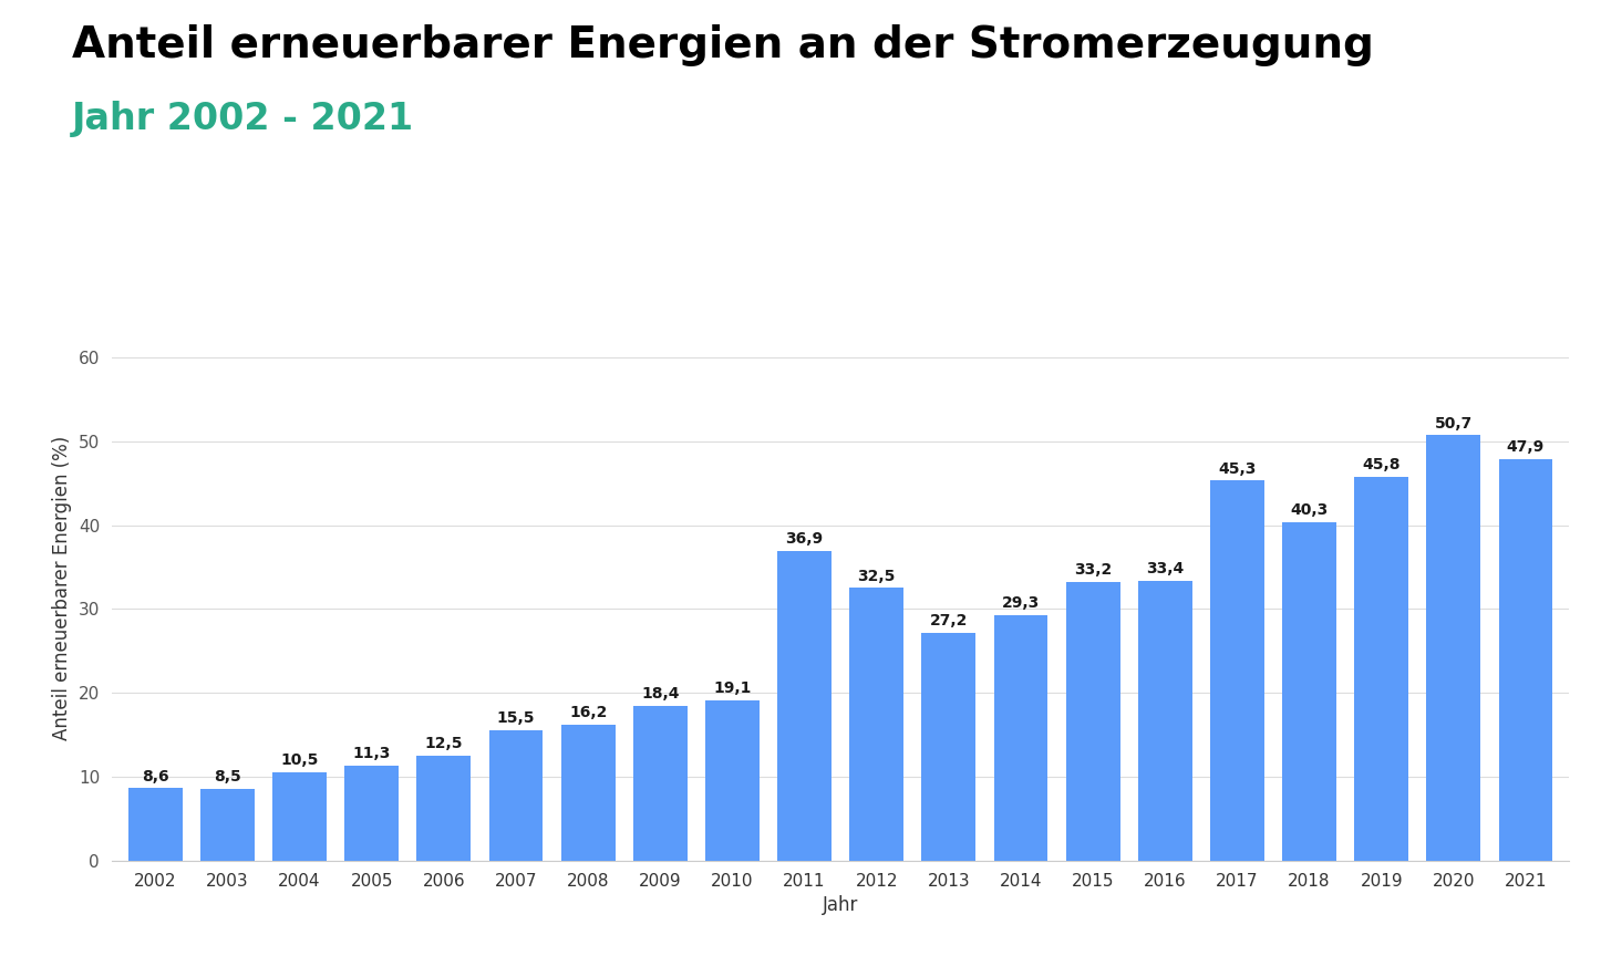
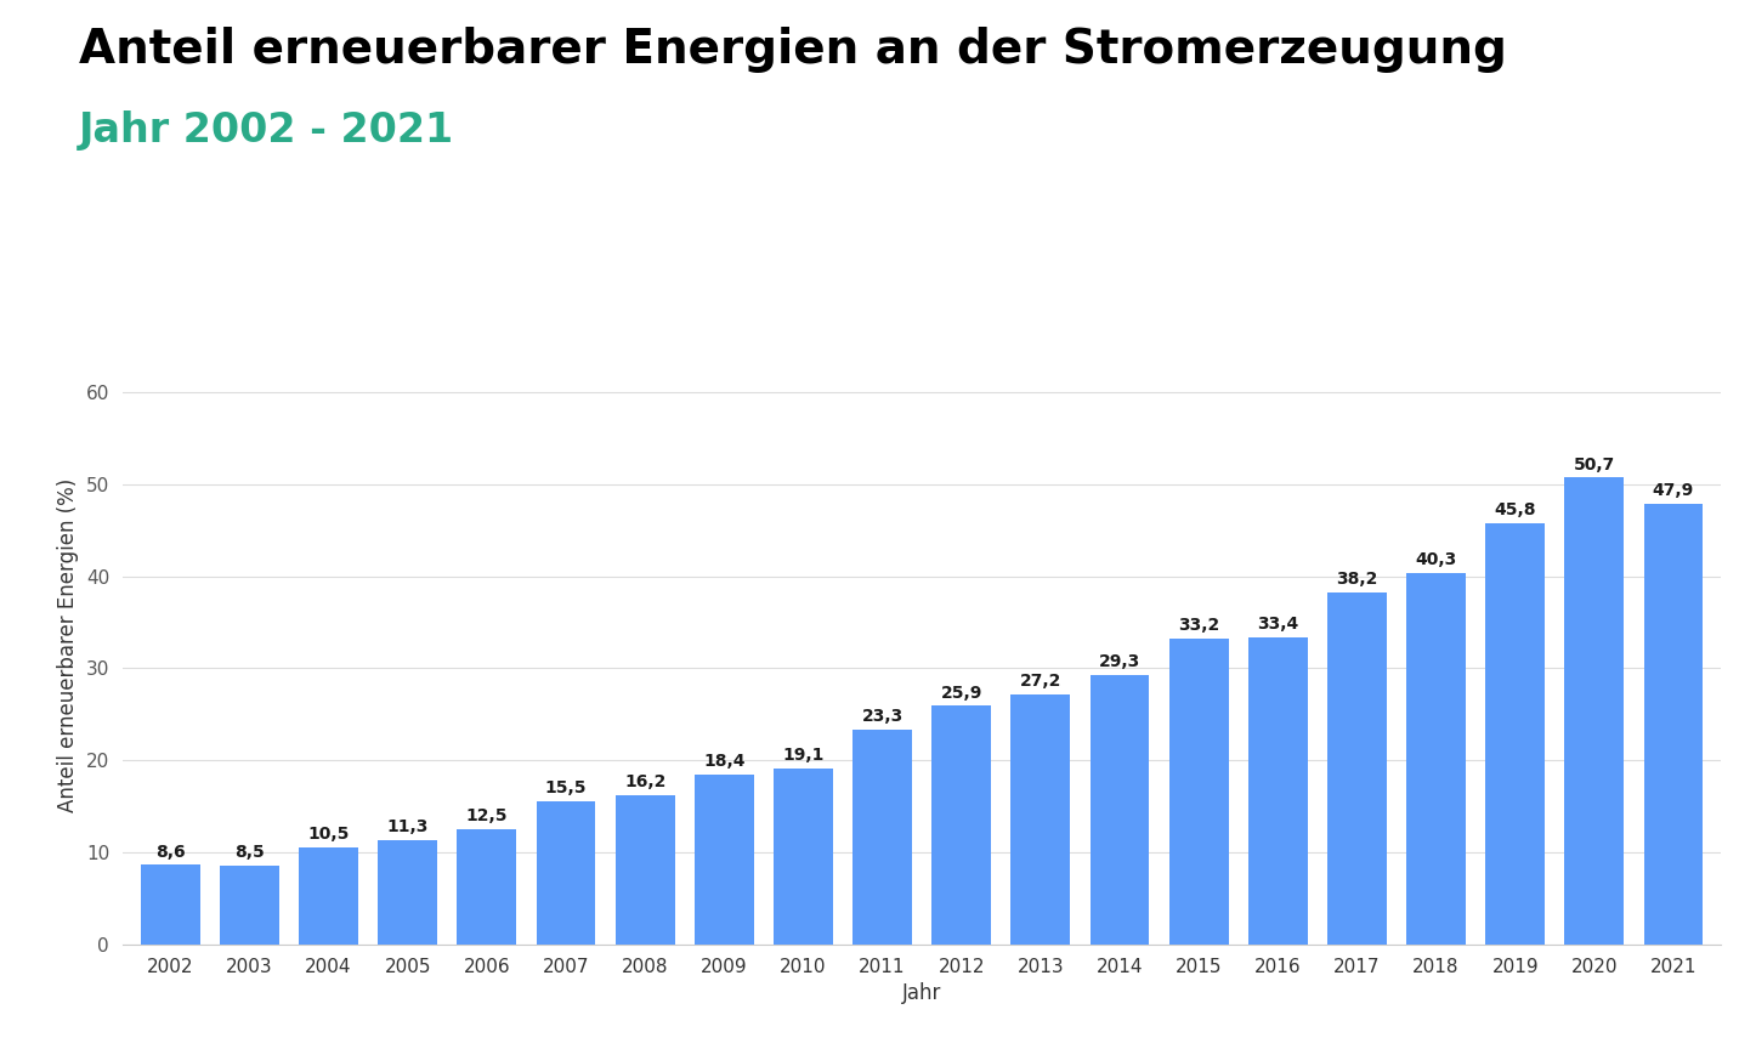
2011: 36,9 -> 23,3
2012: 32,5 -> 25,9
2017: 45,3 -> 38,2
